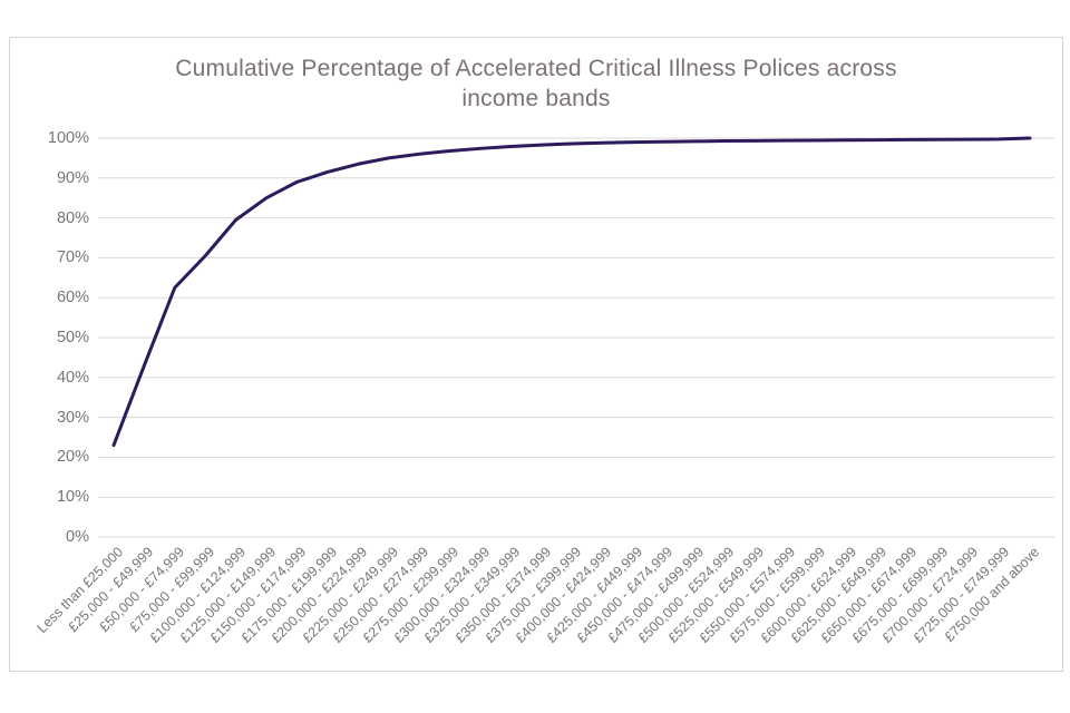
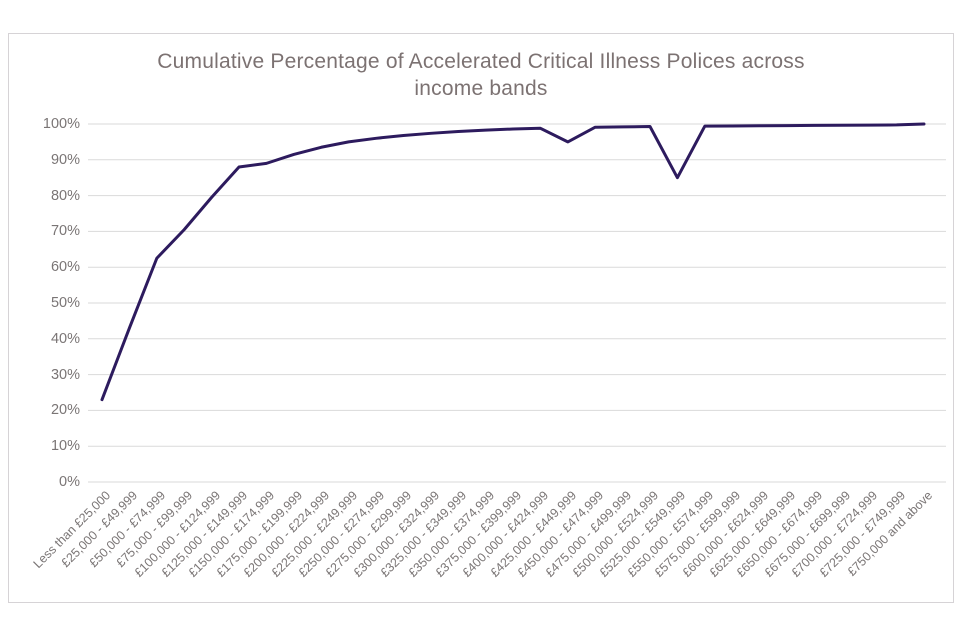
£125,000 - £149,999: 85% -> 88%
£425,000 - £449,999: 99% -> 95%
£525,000 - £549,999: 99% -> 85%
